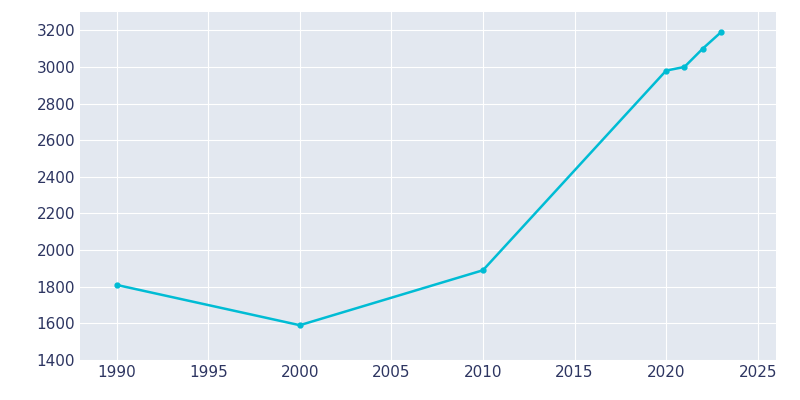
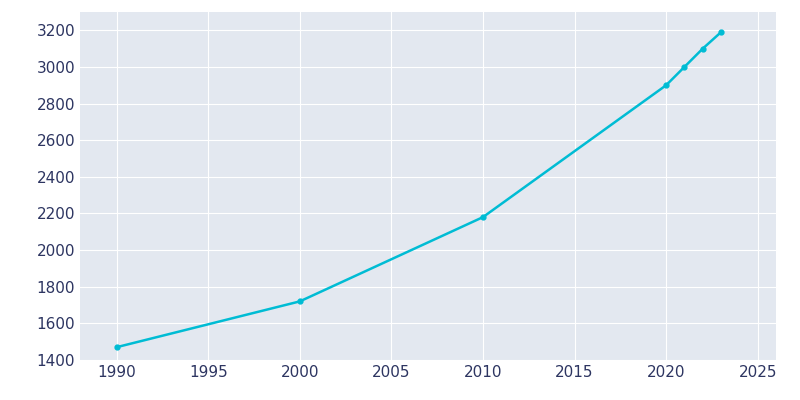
1990: 1810 -> 1470
2000: 1590 -> 1720
2010: 1890 -> 2180
2020: 2980 -> 2900
